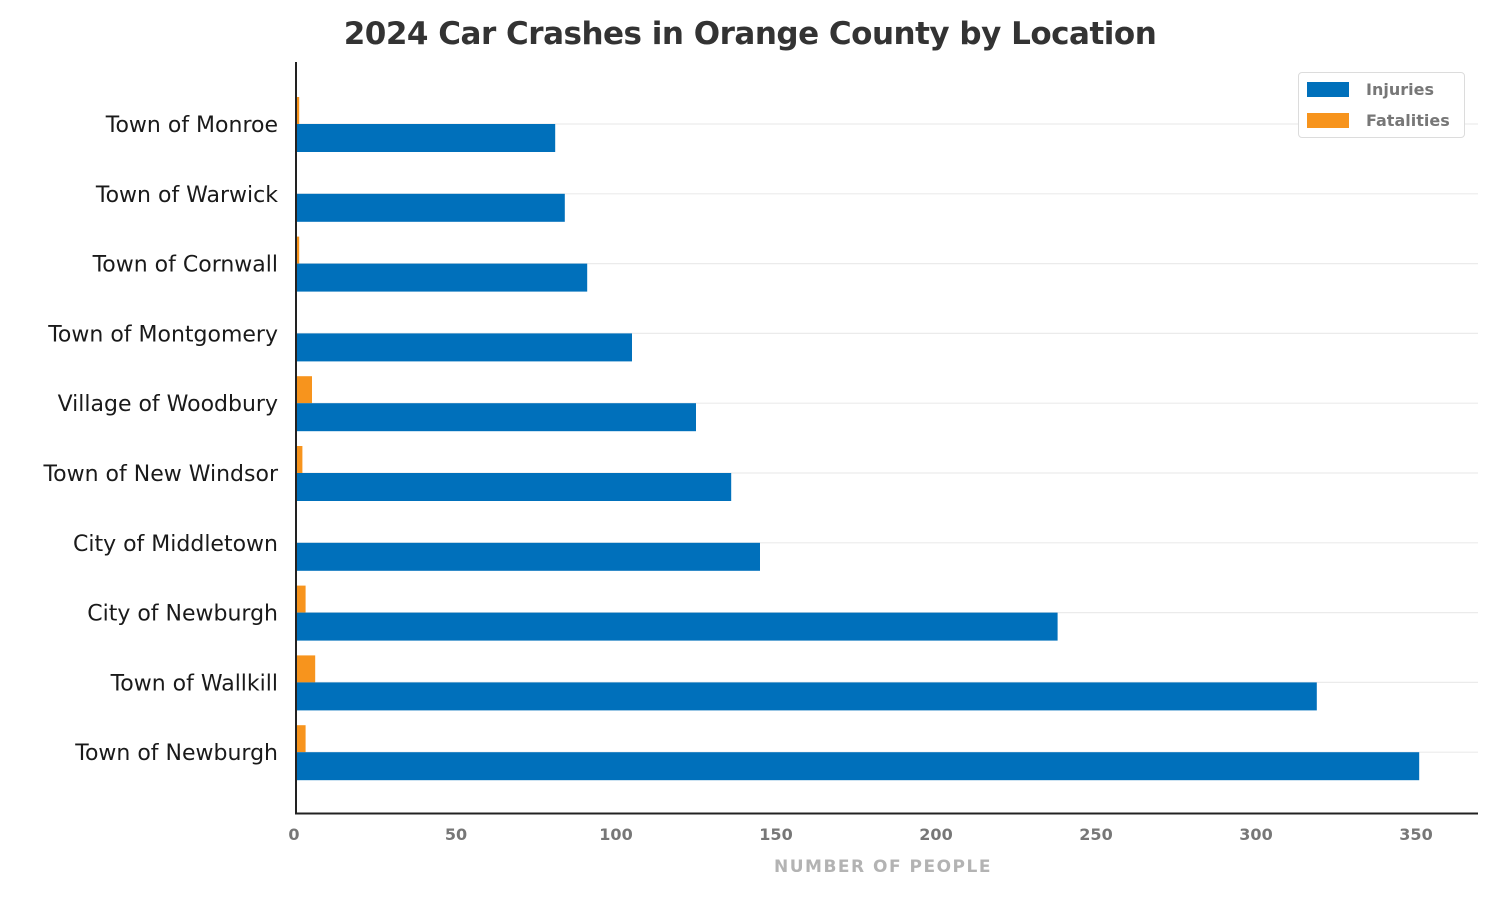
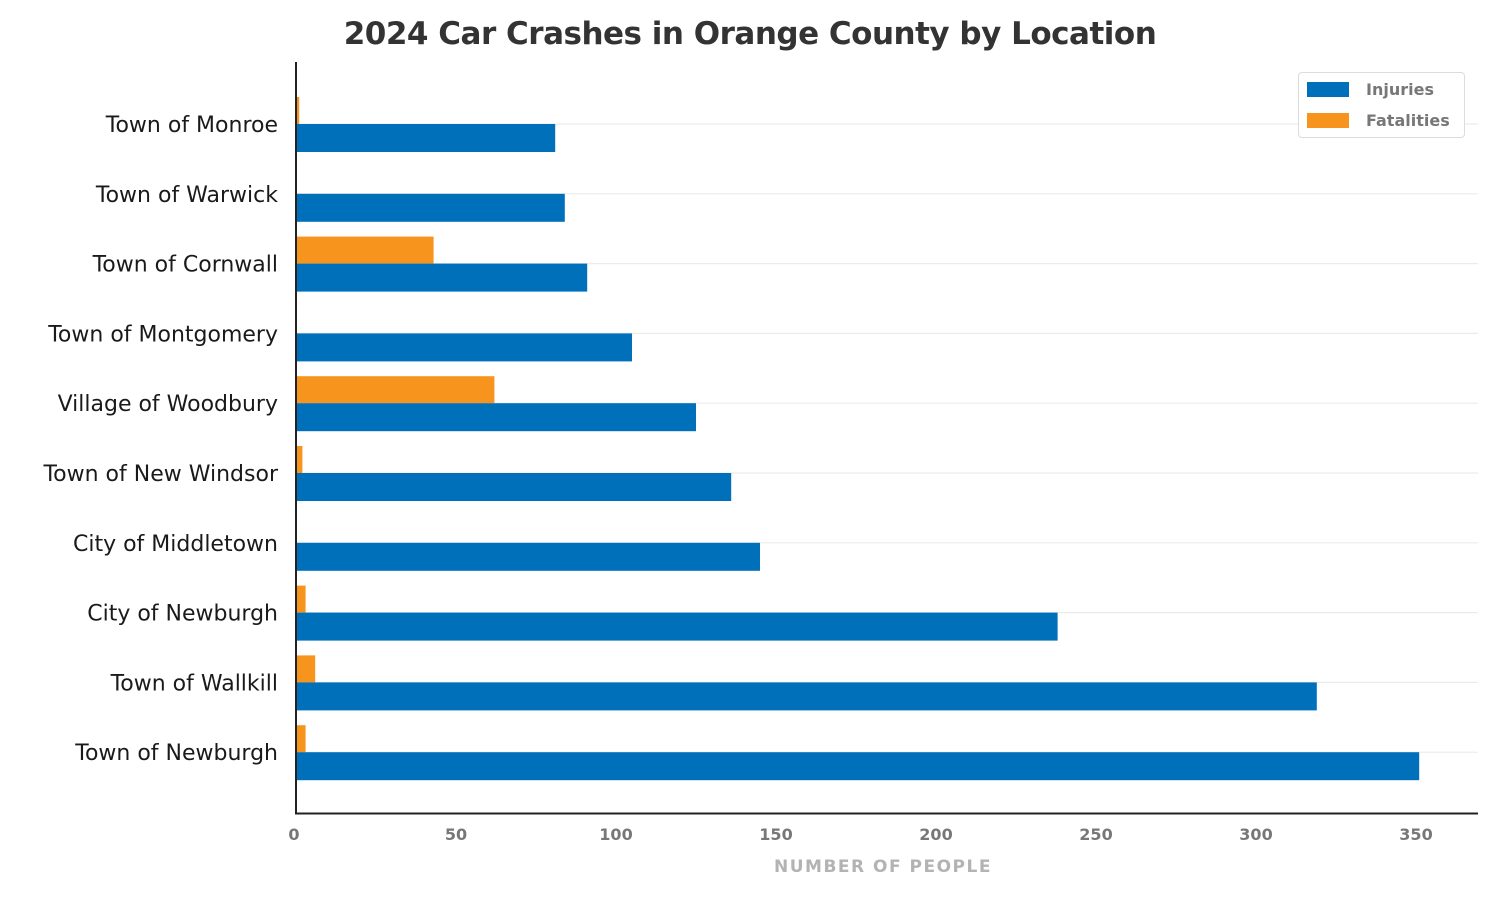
Fatalities/Town of Cornwall: 1 -> 43
Fatalities/Village of Woodbury: 5 -> 62
